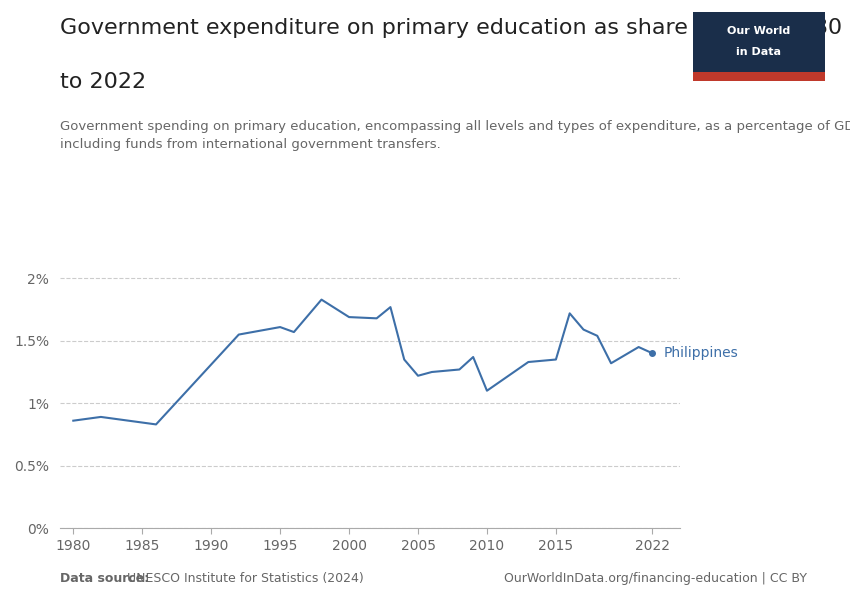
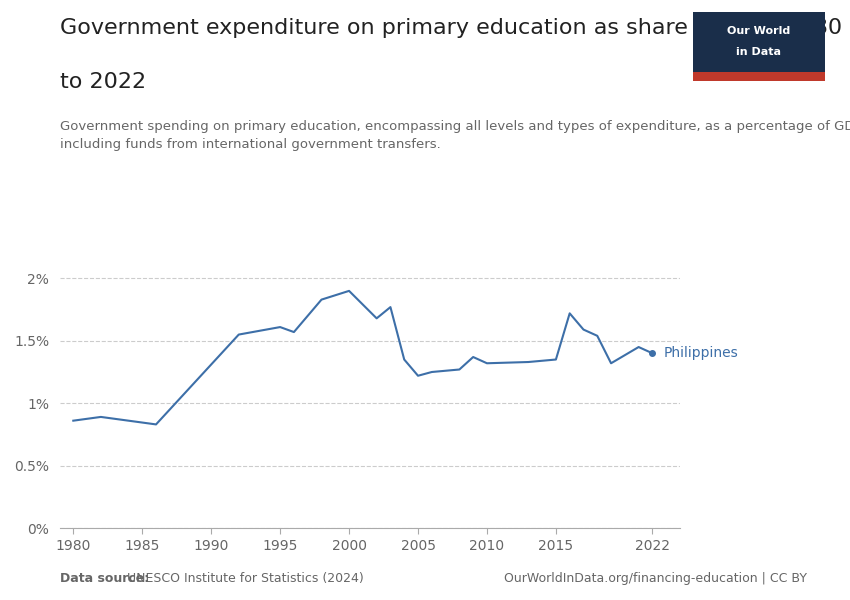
2000: 1.69% -> 1.90%
2010: 1.10% -> 1.32%
